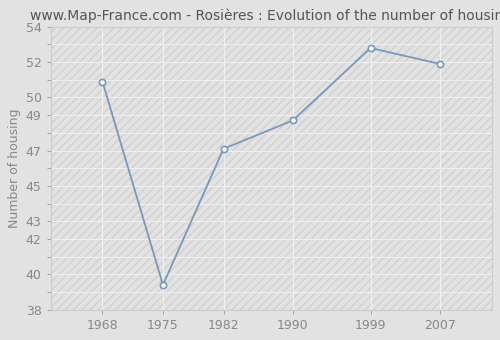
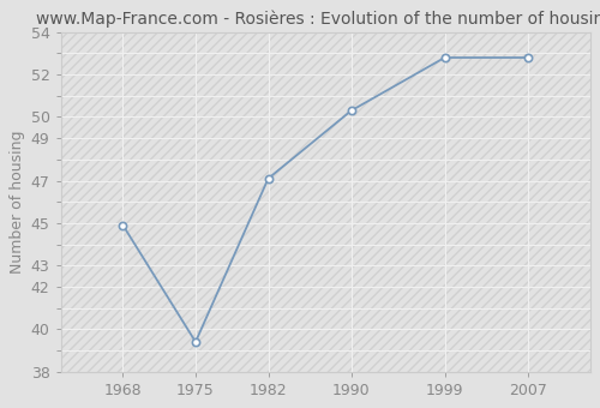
1968: 50.9 -> 44.9
1990: 48.7 -> 50.3
2007: 51.9 -> 52.8
